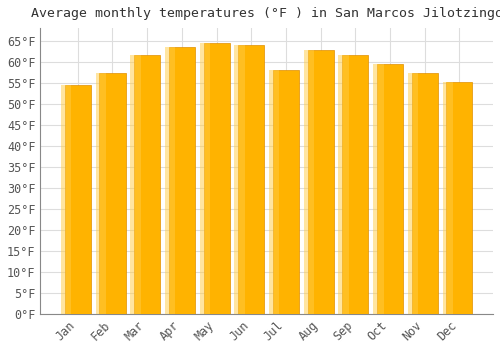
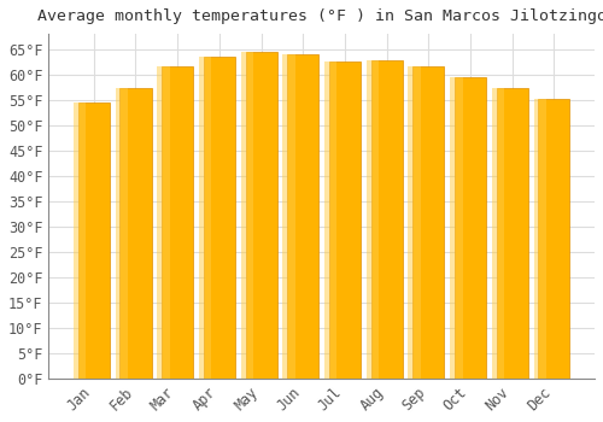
Jul: 58.0°F -> 62.5°F
